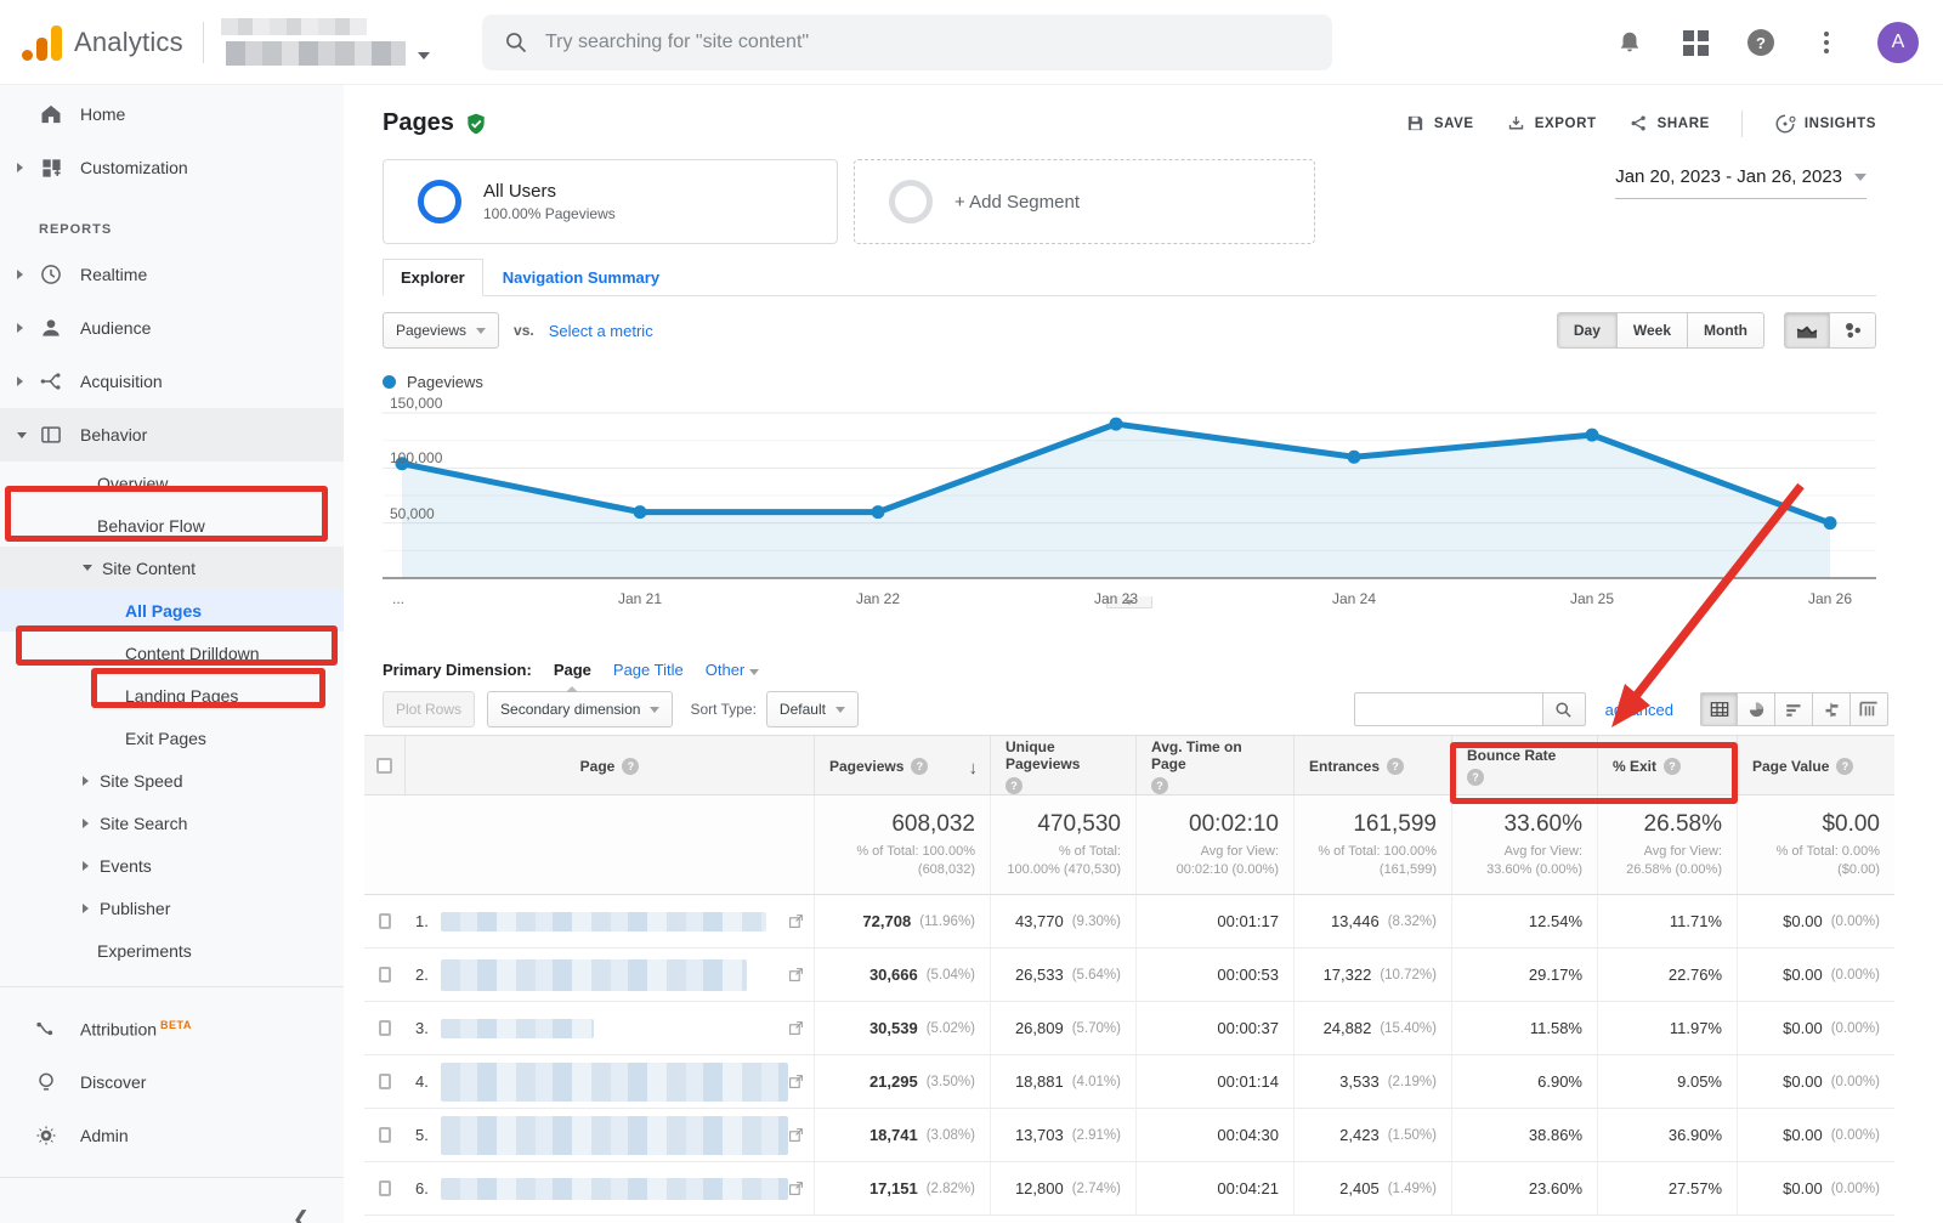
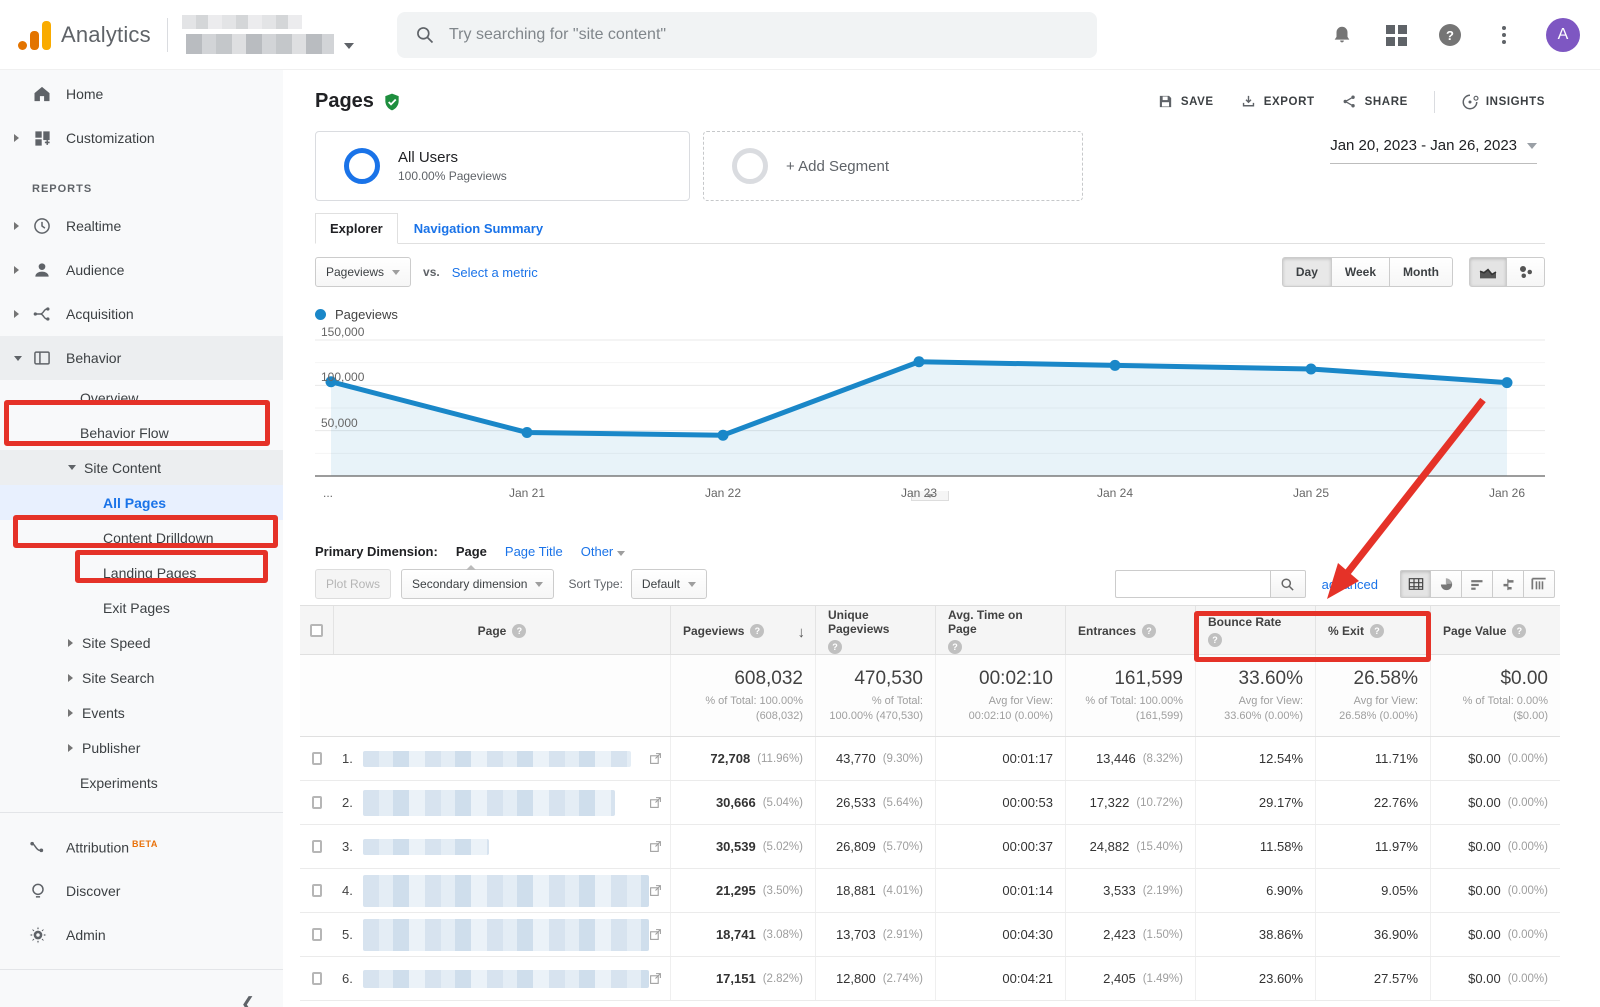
Jan 21: 60000 -> 50000
Jan 22: 60000 -> 40000
Jan 23: 140000 -> 130000
Jan 24: 110000 -> 120000
Jan 25: 130000 -> 120000
Jan 26: 50000 -> 100000
